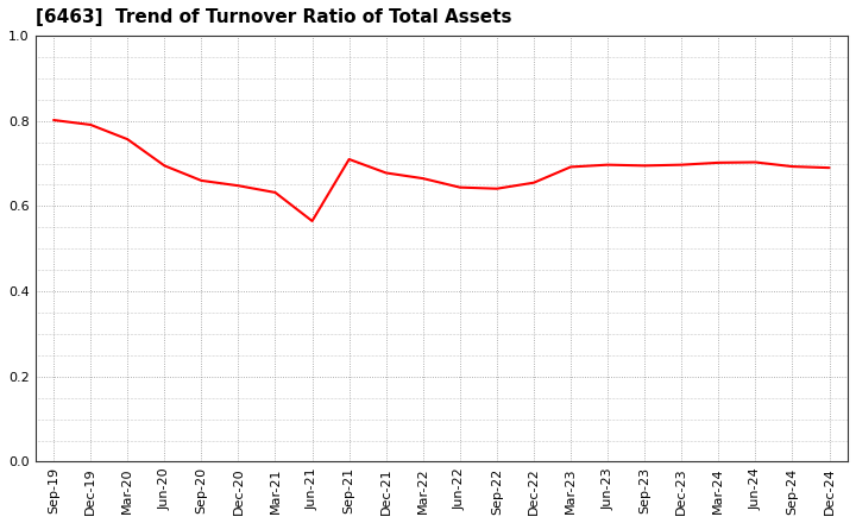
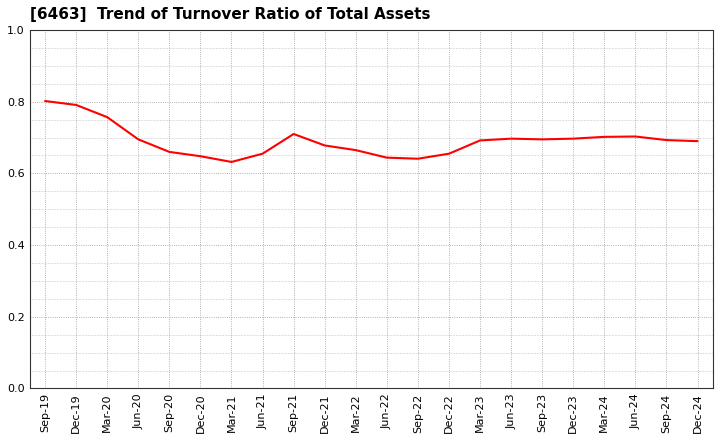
Jun-21: 0.565 -> 0.655
